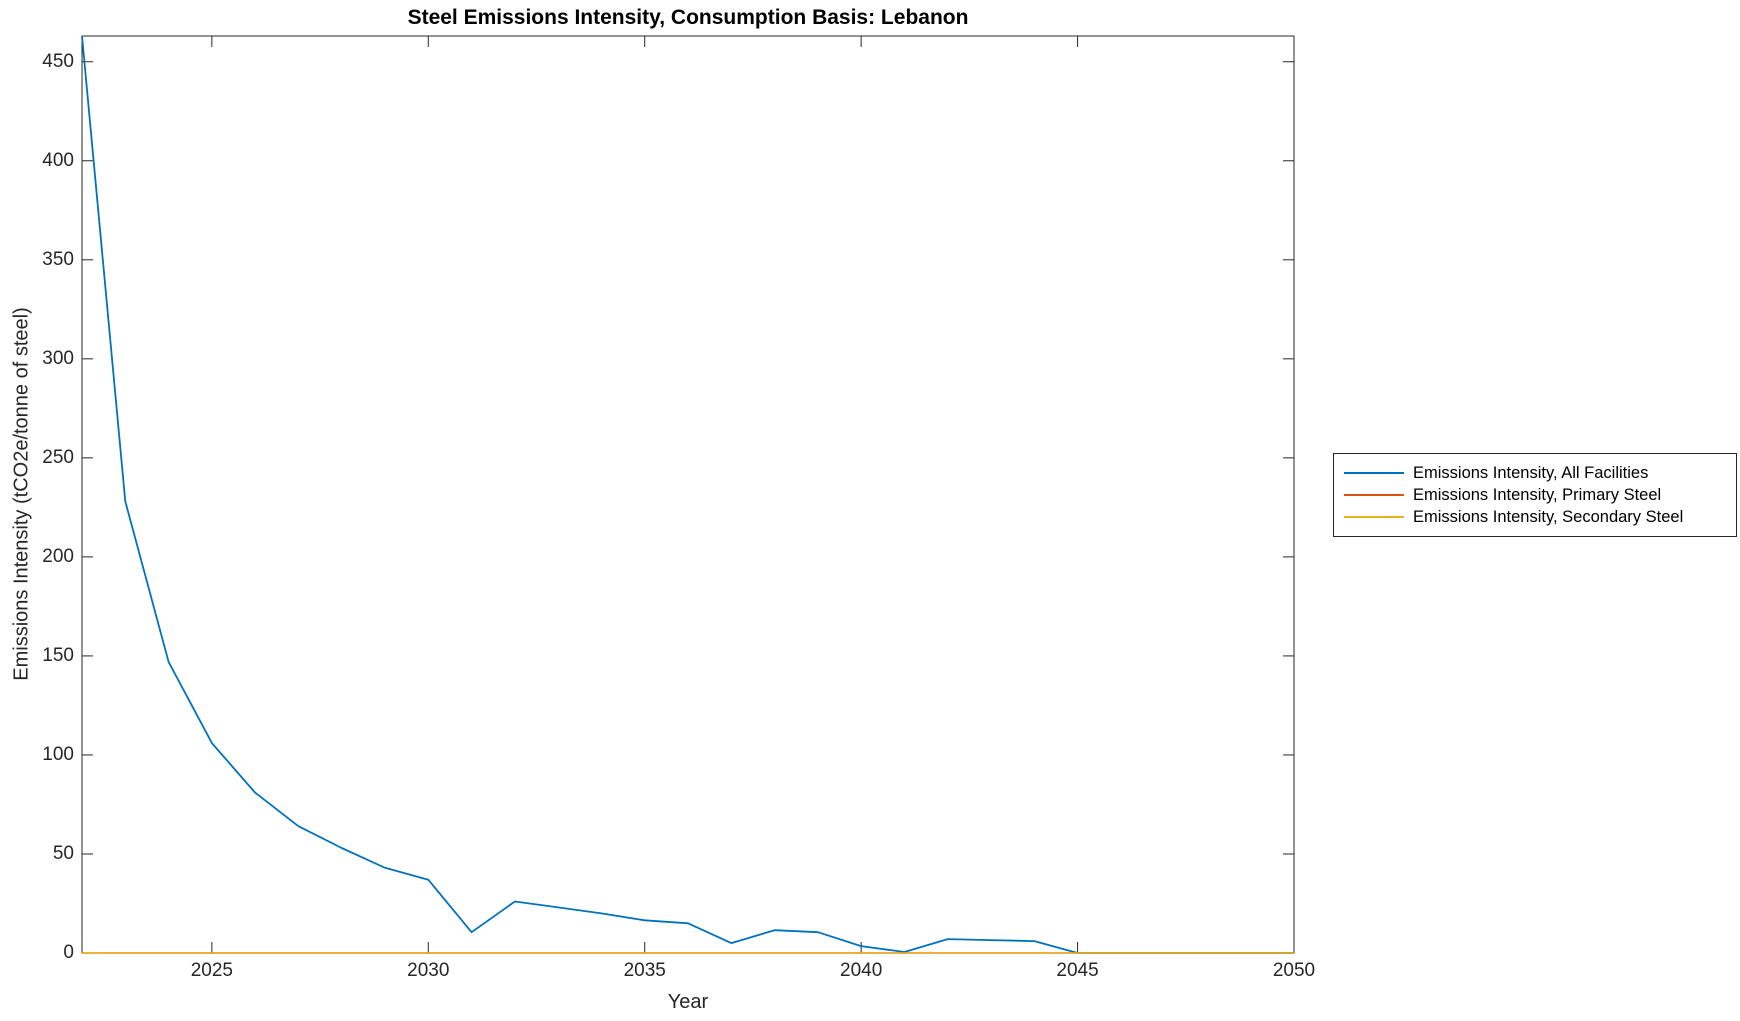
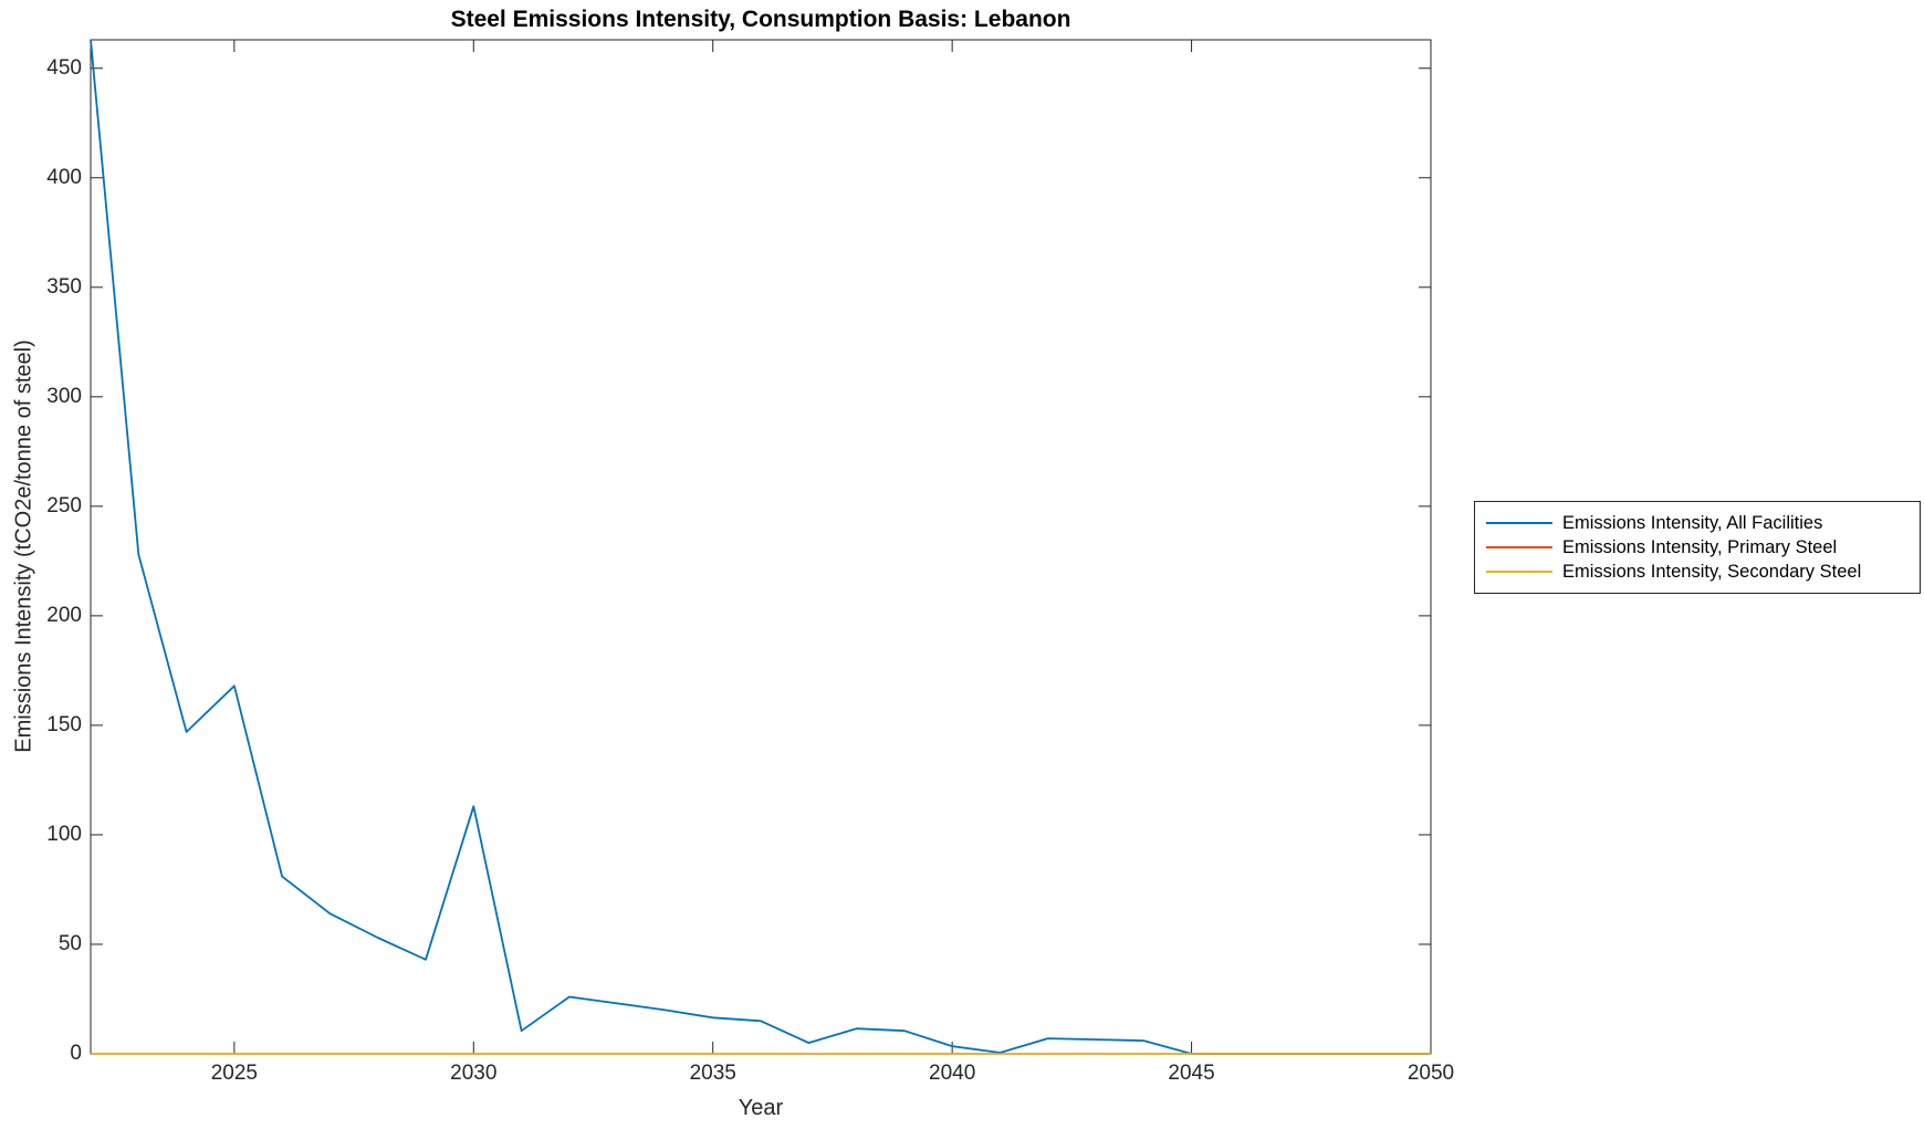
Emissions Intensity, All Facilities/2025: 106 -> 168
Emissions Intensity, All Facilities/2030: 37 -> 113
